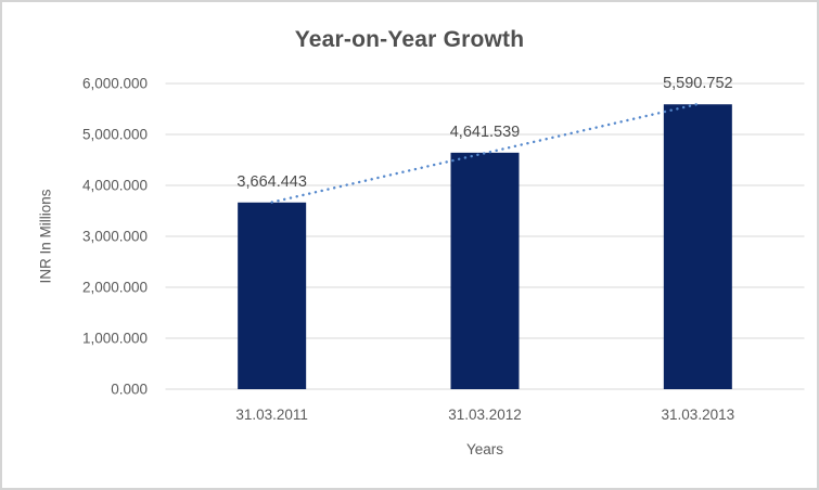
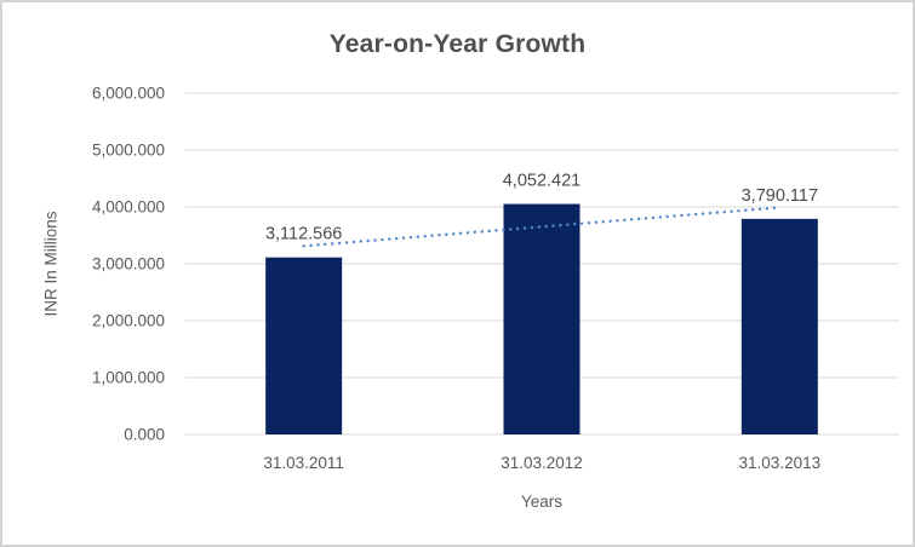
31.03.2011: 3,664.443 -> 3,112.566
31.03.2012: 4,641.539 -> 4,052.421
31.03.2013: 5,590.752 -> 3,790.117
